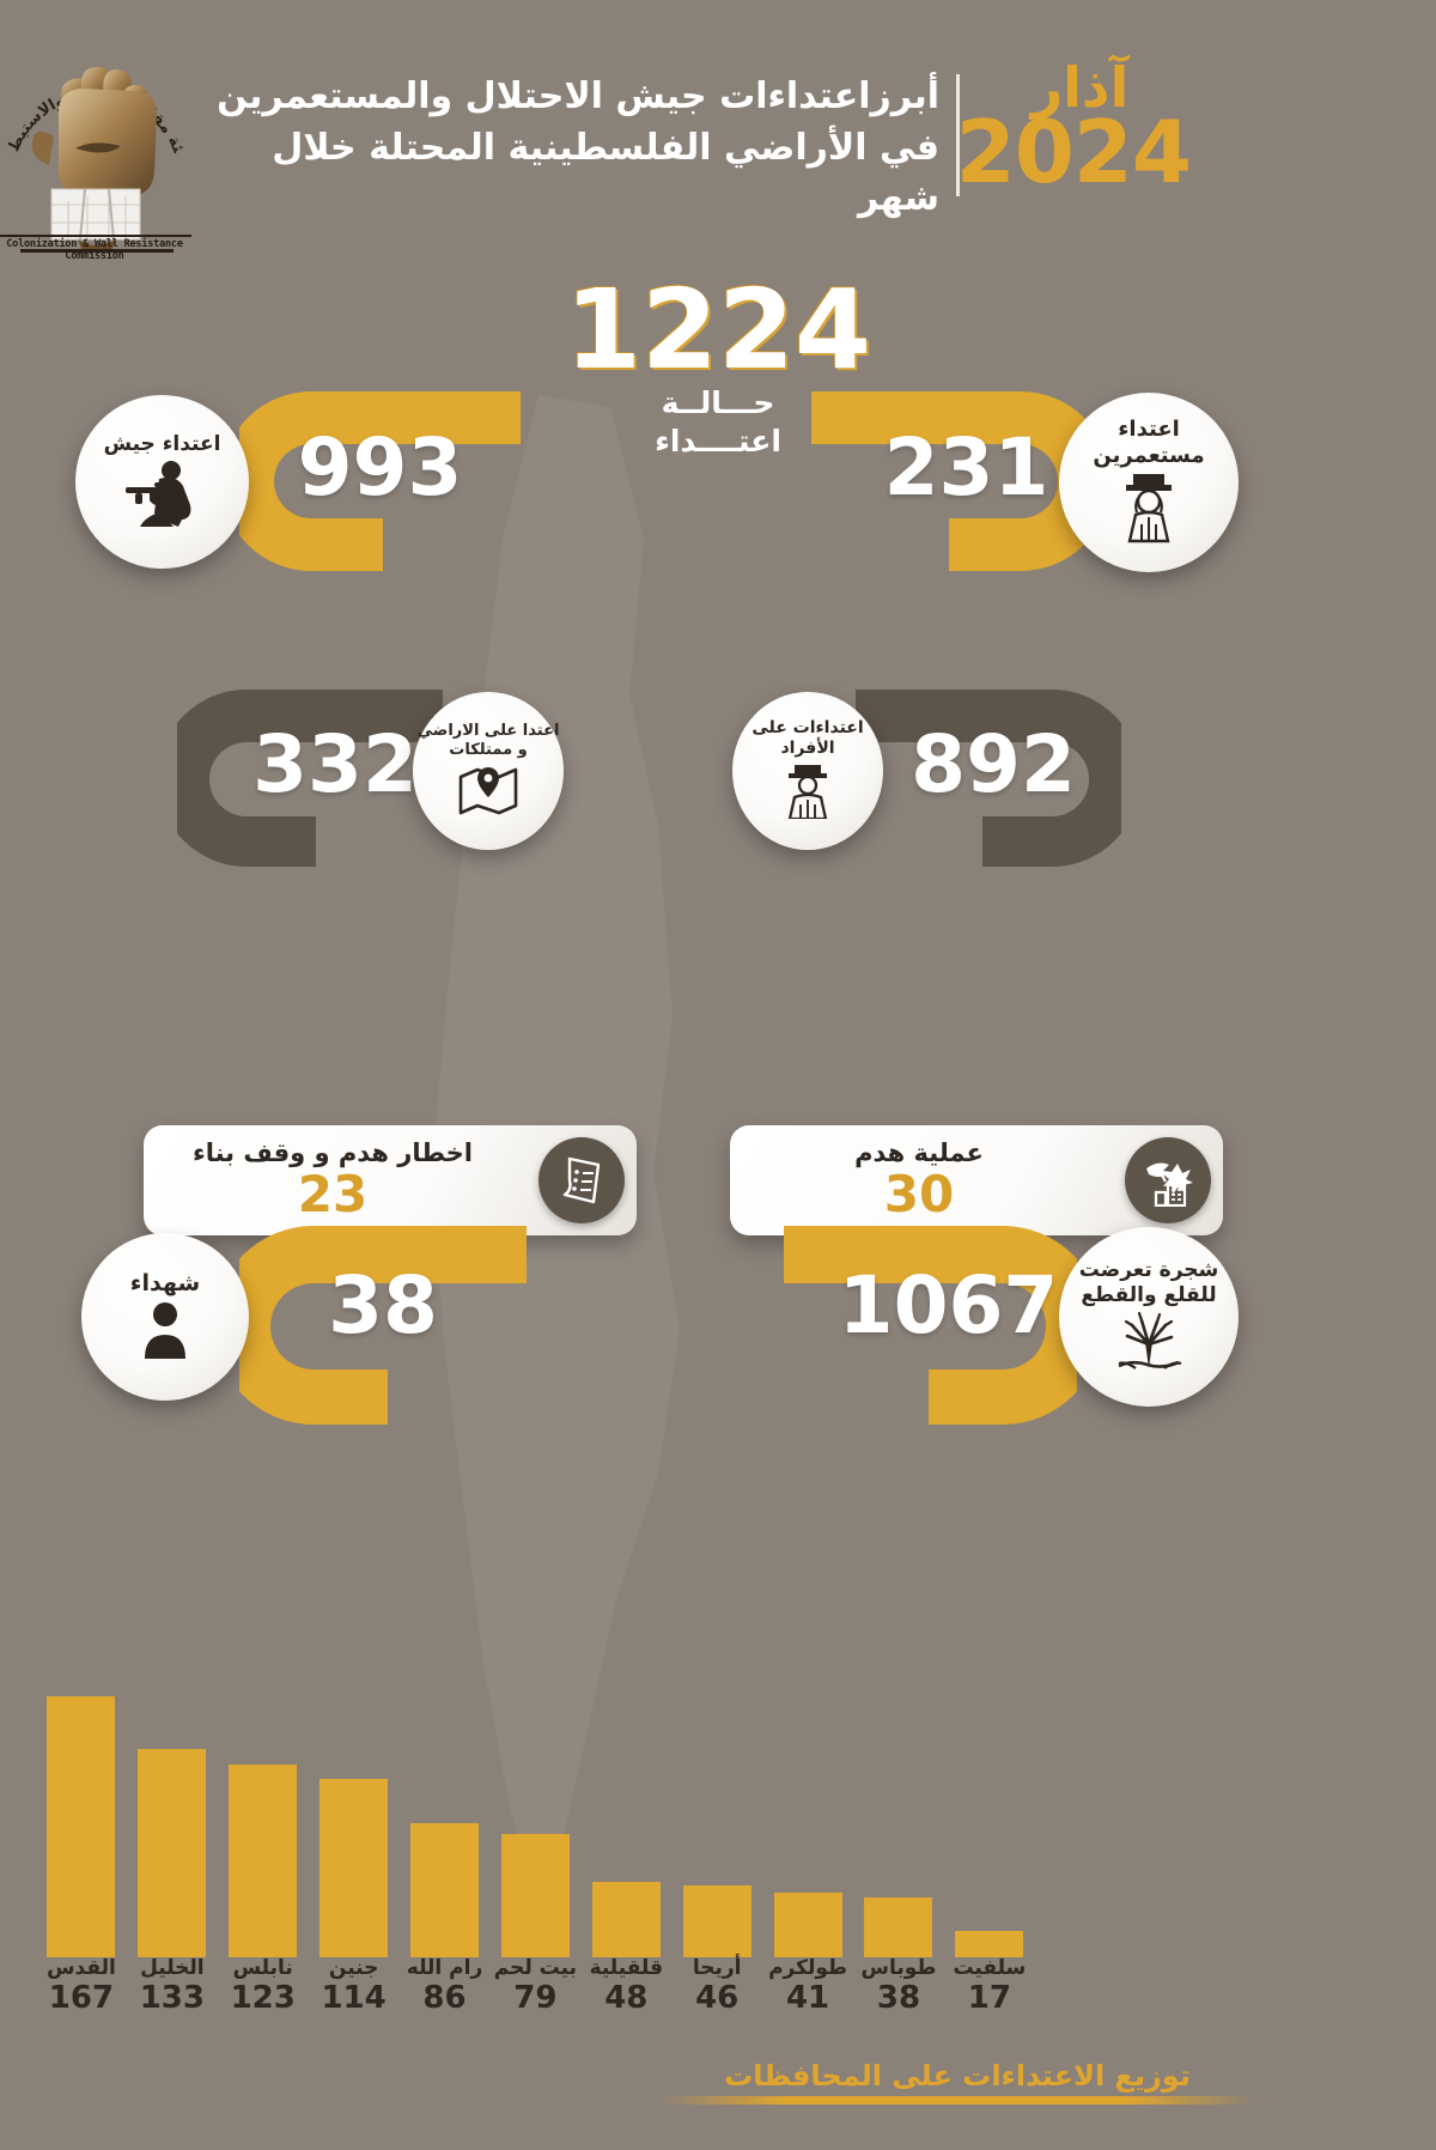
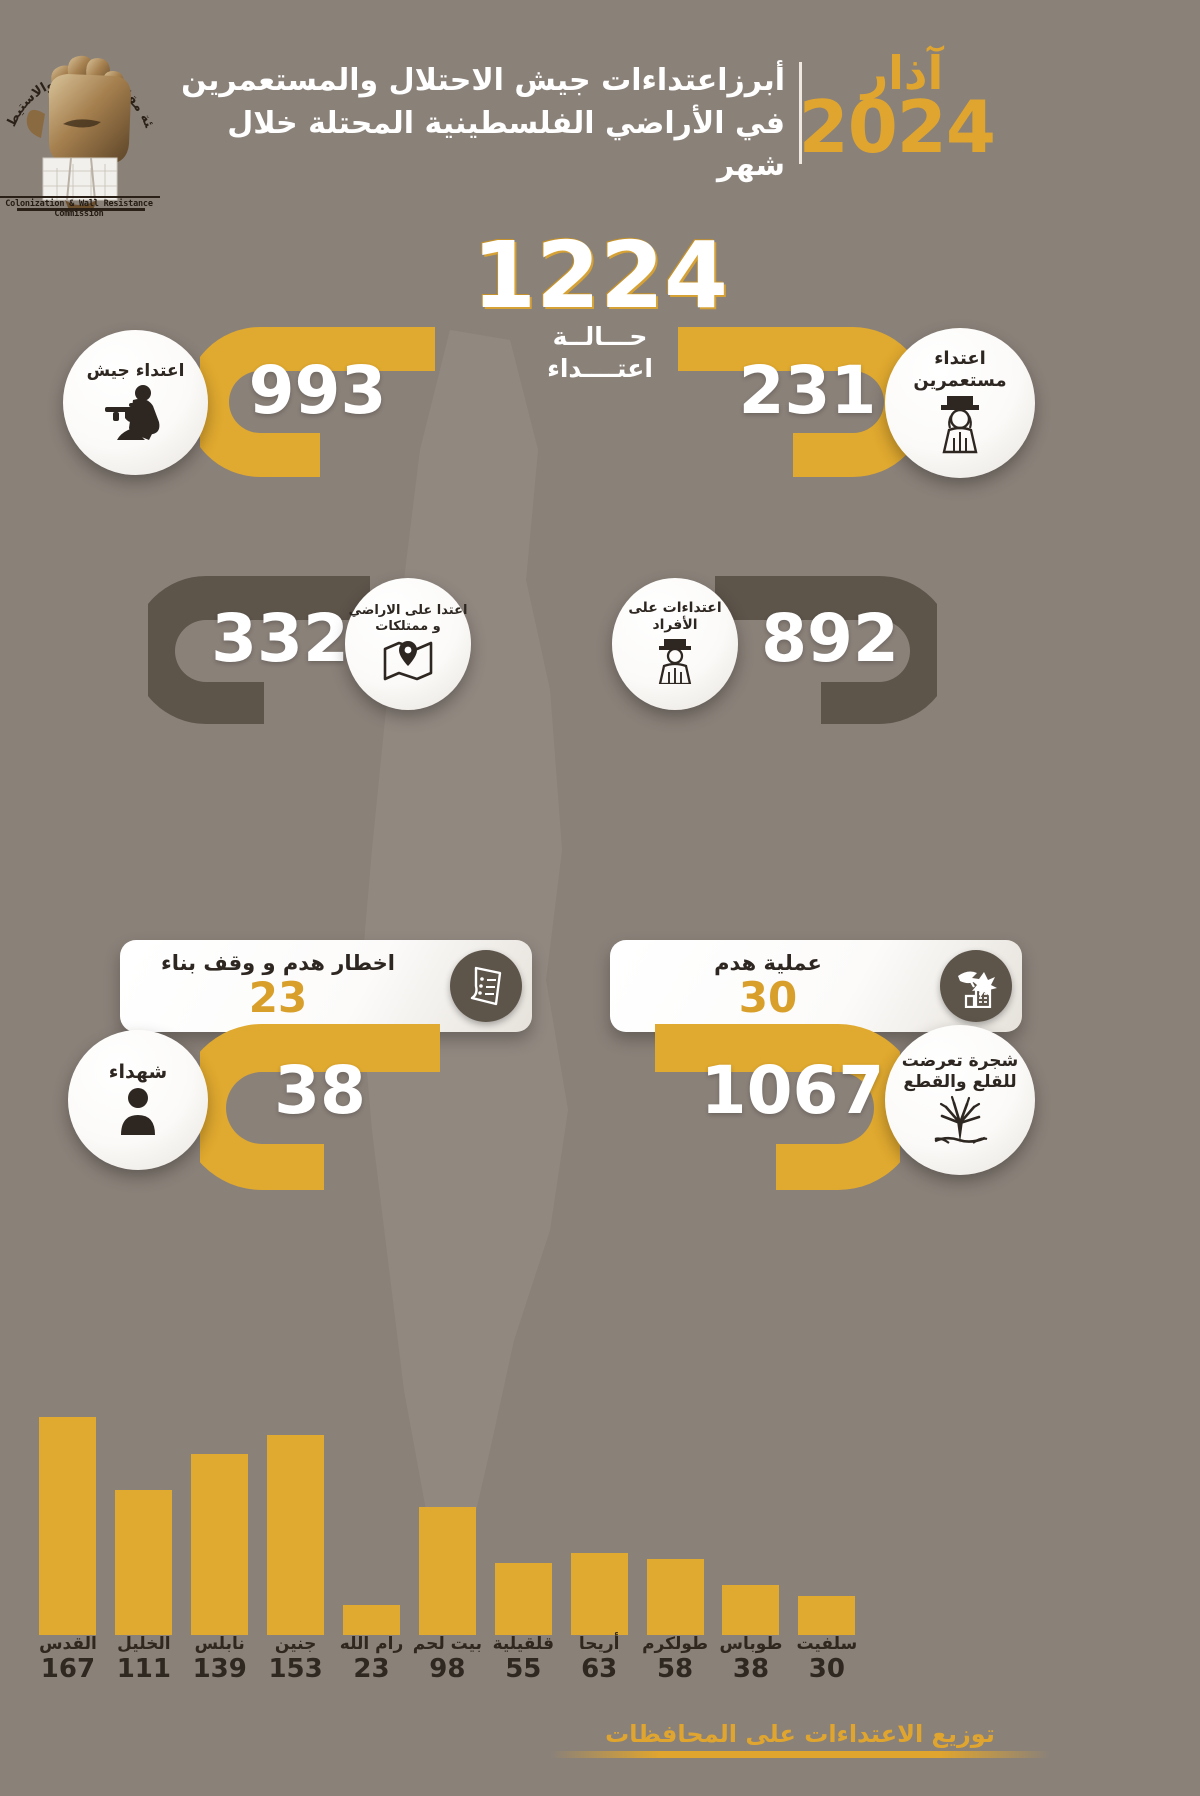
الخليل: 133 -> 111
نابلس: 123 -> 139
جنين: 114 -> 153
رام الله: 86 -> 23
بيت لحم: 79 -> 98
قلقيلية: 48 -> 55
أريحا: 46 -> 63
طولكرم: 41 -> 58
سلفيت: 17 -> 30
